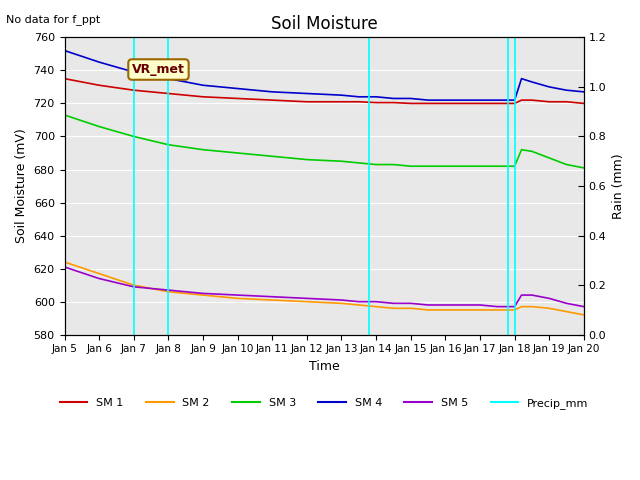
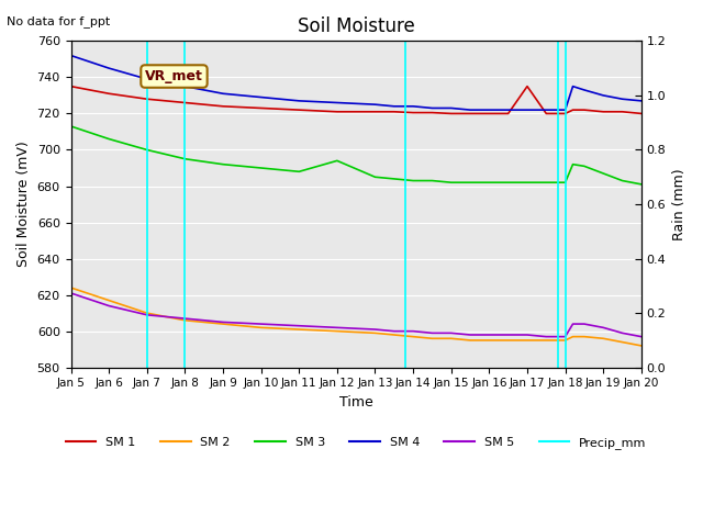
SM 3/Jan 12: 686 -> 694
SM 1/Jan 17: 720 -> 735
